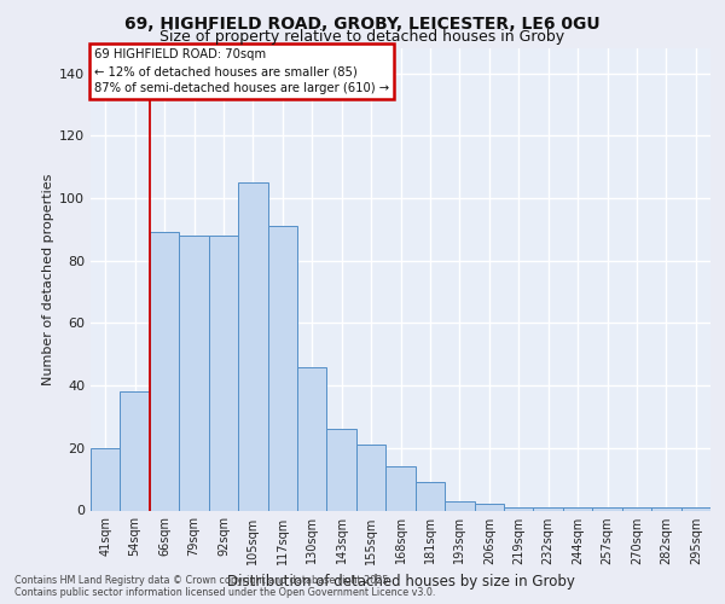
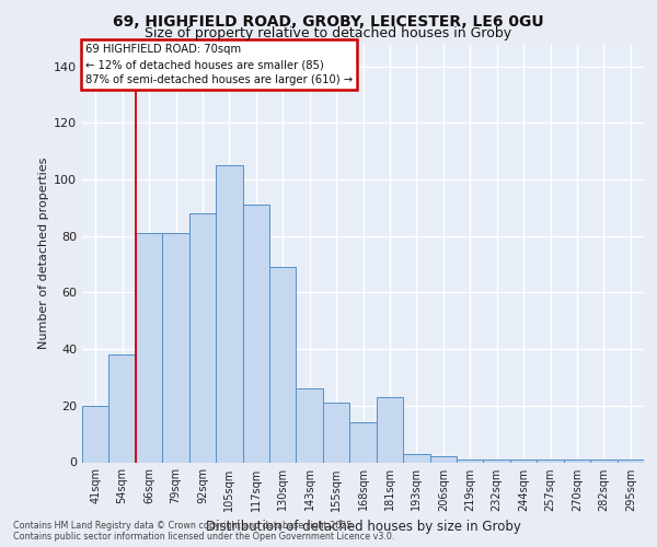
66sqm: 89 -> 81
79sqm: 88 -> 81
130sqm: 46 -> 69
181sqm: 9 -> 23
